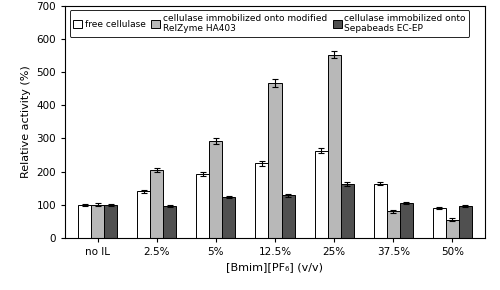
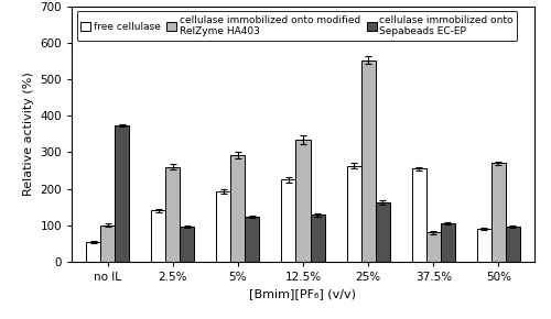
free cellulase/no IL: 100 -> 55
cellulase immobilized onto Sepabeads EC-EP/no IL: 100 -> 375
cellulase immobilized onto modified RelZyme HA403/2.5%: 205 -> 260
cellulase immobilized onto modified RelZyme HA403/12.5%: 468 -> 335
free cellulase/37.5%: 163 -> 255
cellulase immobilized onto modified RelZyme HA403/50%: 55 -> 270
